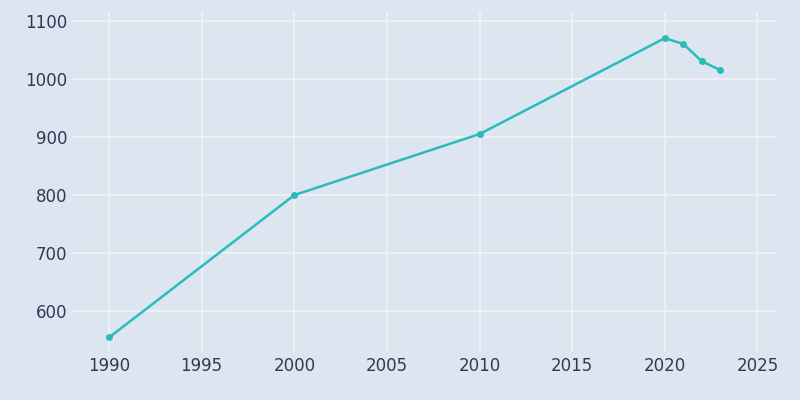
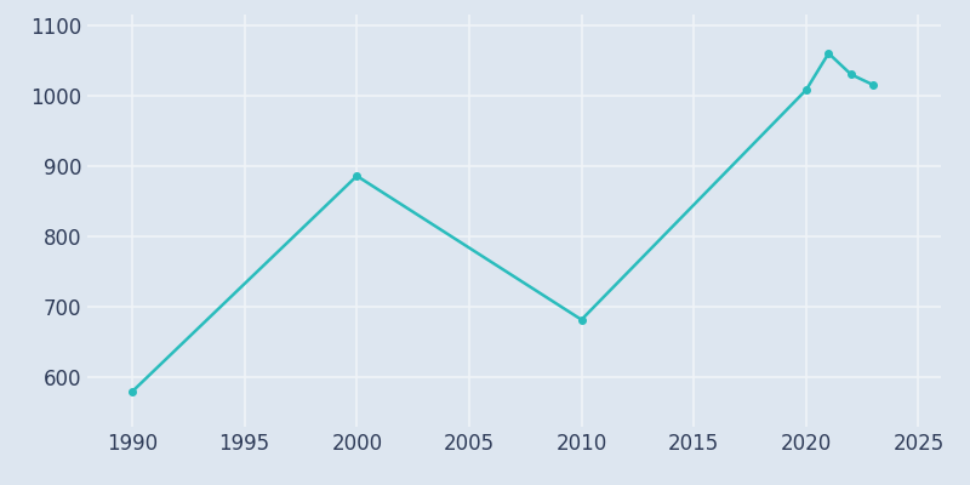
1990: 555 -> 580
2000: 800 -> 886
2010: 905 -> 682
2020: 1070 -> 1008
